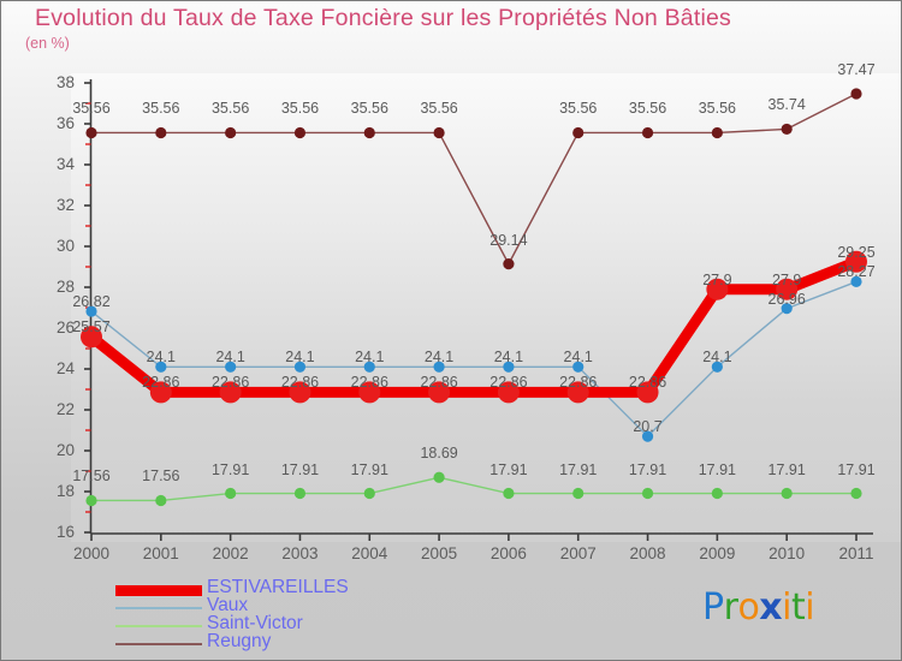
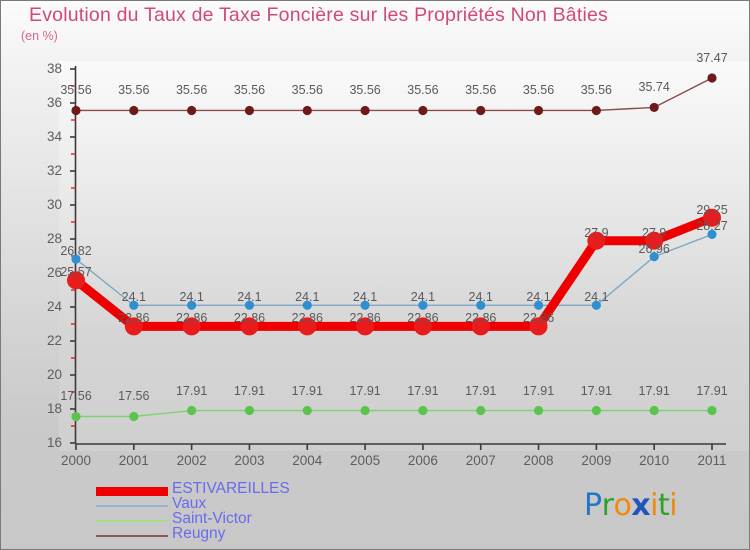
Saint-Victor/2005: 18.69 -> 17.91
Reugny/2006: 29.14 -> 35.56
Vaux/2008: 20.7 -> 24.1
